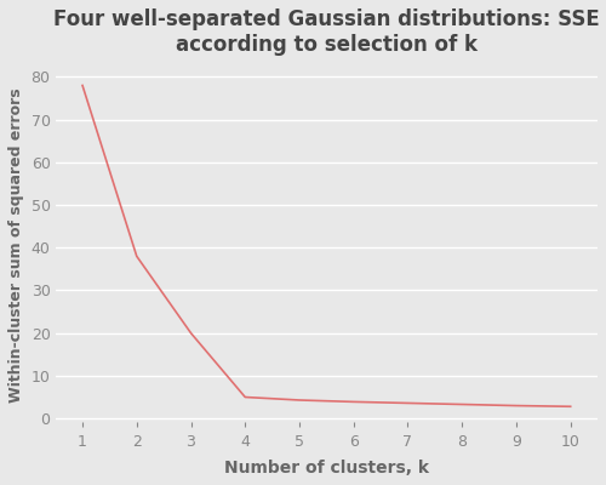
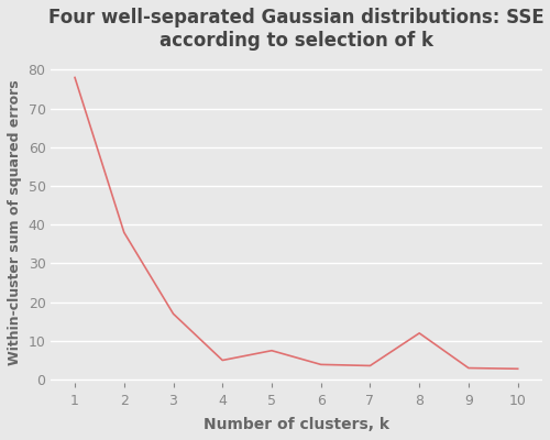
3: 20.0 -> 17.0
5: 4.3 -> 7.5
8: 3.3 -> 12.0
